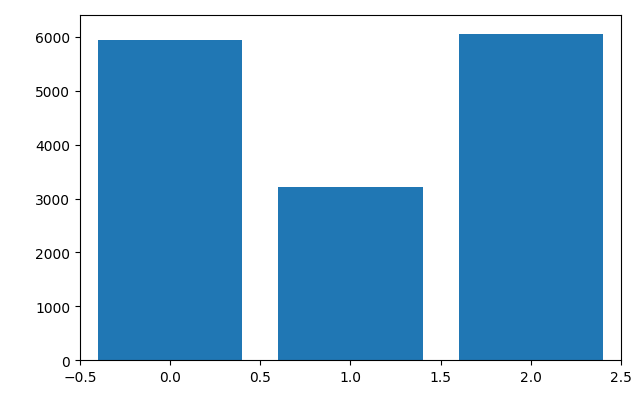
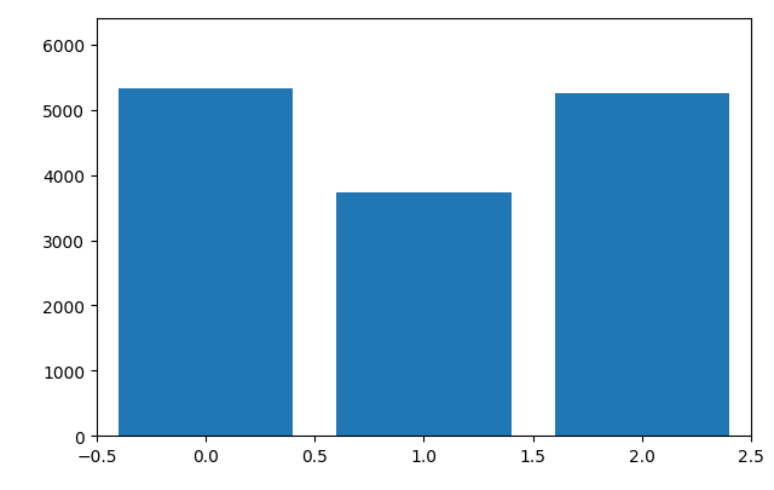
0.0: 5950 -> 5320
1.0: 3220 -> 3740
2.0: 6050 -> 5260
